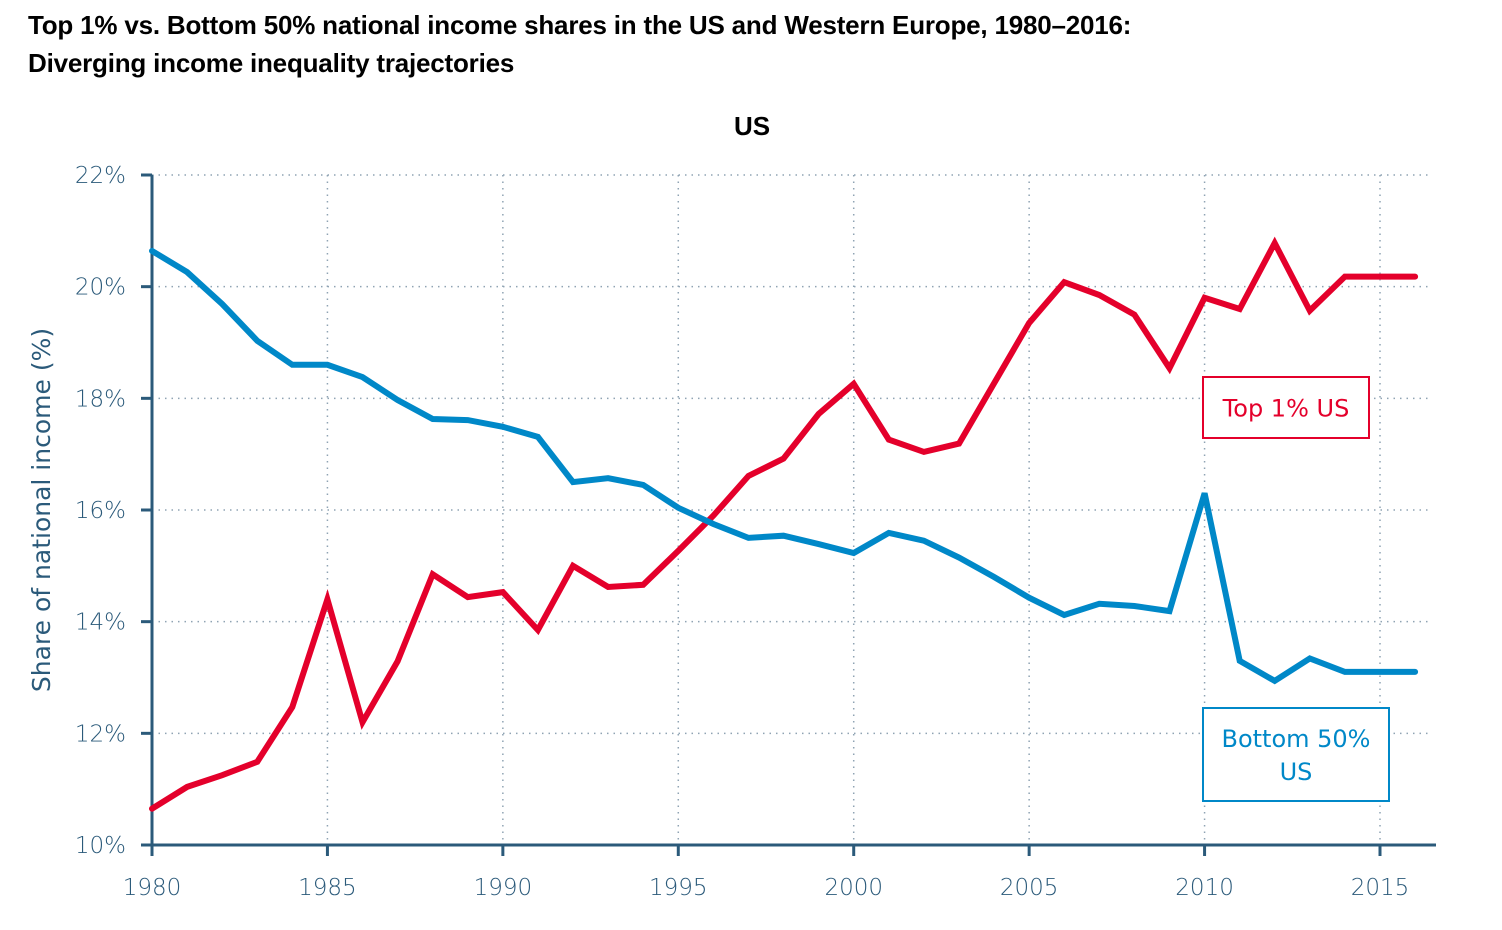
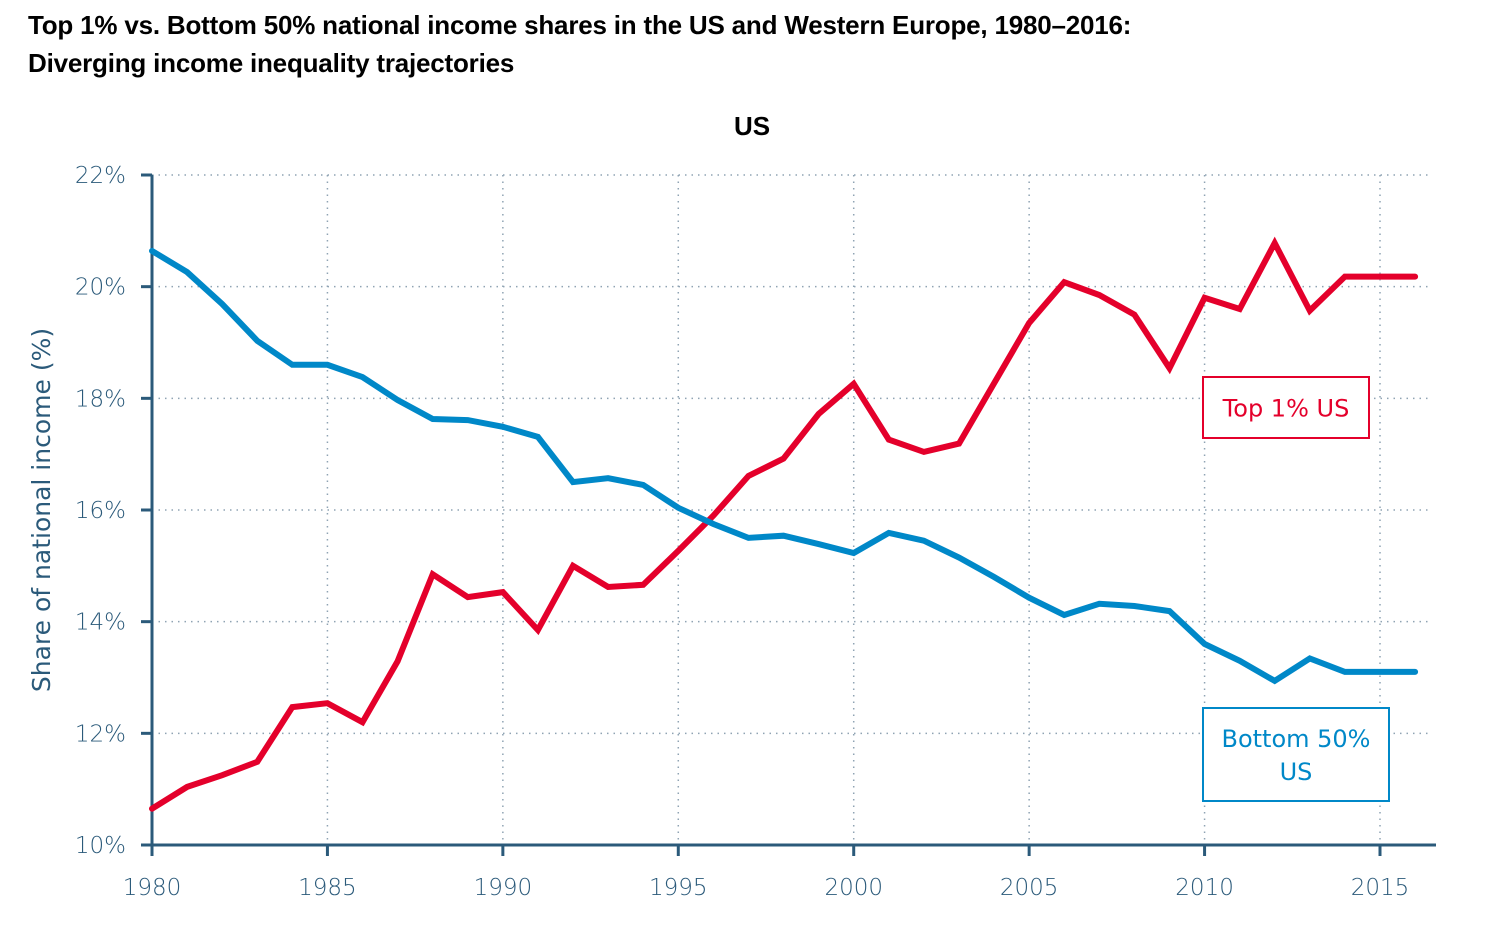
Top 1% US/1985: 14.4% -> 12.5%
Bottom 50% US/2010: 16.3% -> 13.6%
